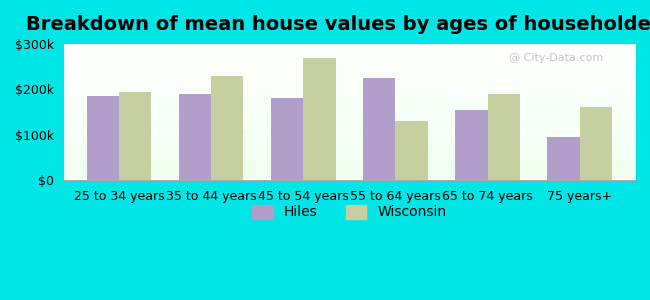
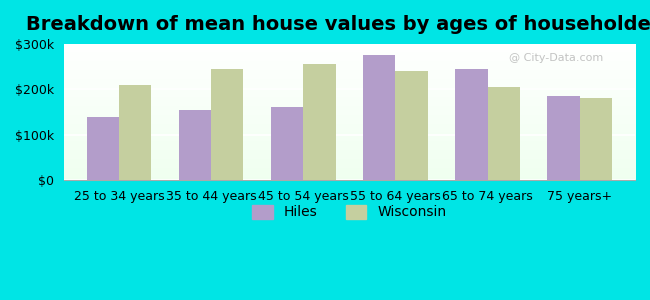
Hiles/25 to 34 years: $185k -> $140k
Wisconsin/25 to 34 years: $195k -> $210k
Hiles/35 to 44 years: $190k -> $155k
Wisconsin/35 to 44 years: $230k -> $245k
Hiles/45 to 54 years: $180k -> $160k
Wisconsin/45 to 54 years: $270k -> $255k
Hiles/55 to 64 years: $225k -> $275k
Wisconsin/55 to 64 years: $130k -> $240k
Hiles/65 to 74 years: $155k -> $245k
Wisconsin/65 to 74 years: $190k -> $205k
Hiles/75 years+: $95k -> $185k
Wisconsin/75 years+: $160k -> $180k
